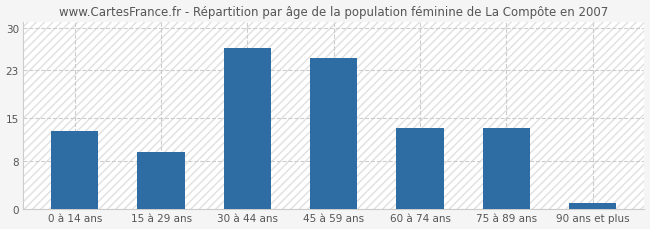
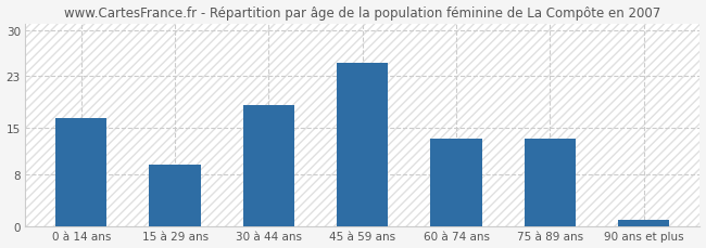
0 à 14 ans: 13.0 -> 16.5
30 à 44 ans: 26.6 -> 18.5
